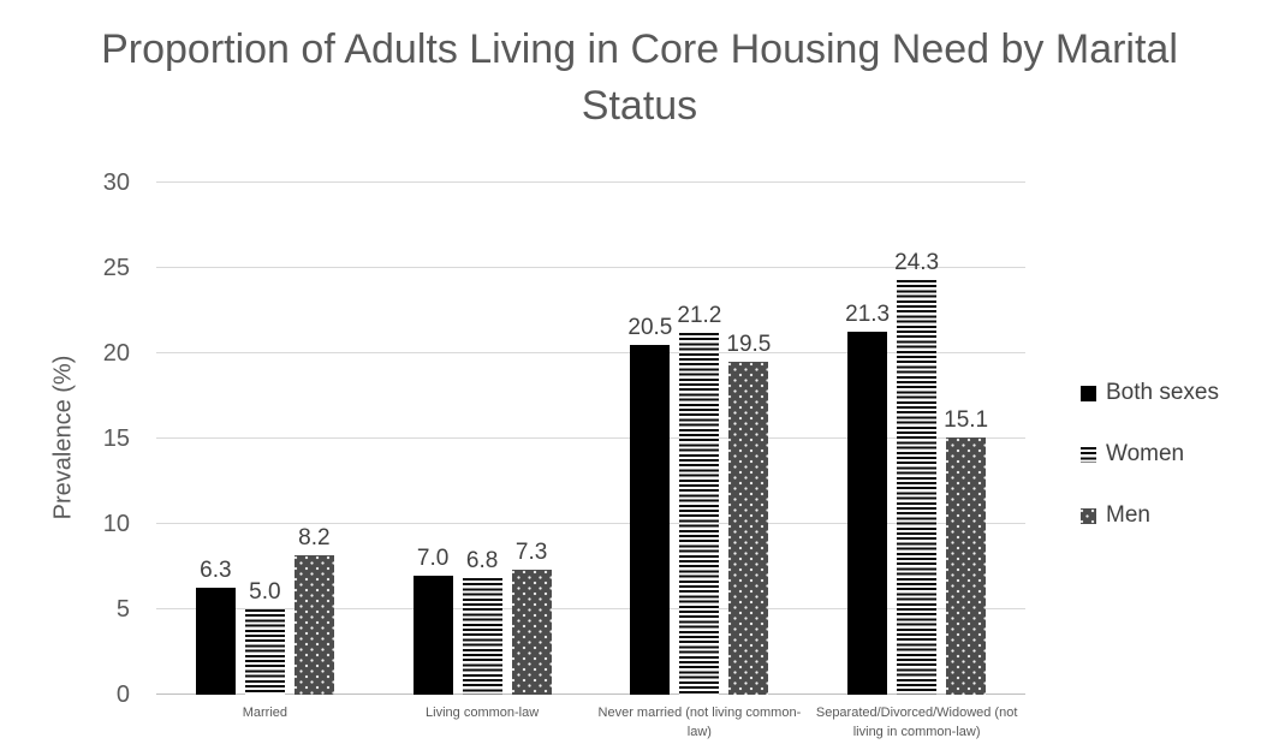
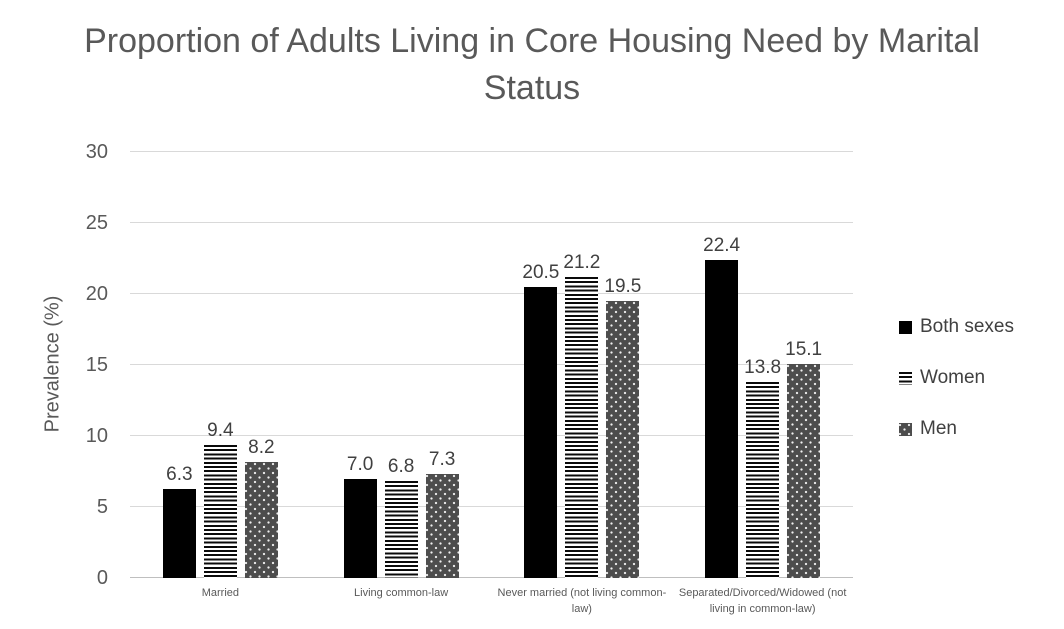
Women/Married: 5.0 -> 9.4
Both sexes/Separated/Divorced/Widowed (not living in common-law): 21.3 -> 22.4
Women/Separated/Divorced/Widowed (not living in common-law): 24.3 -> 13.8
